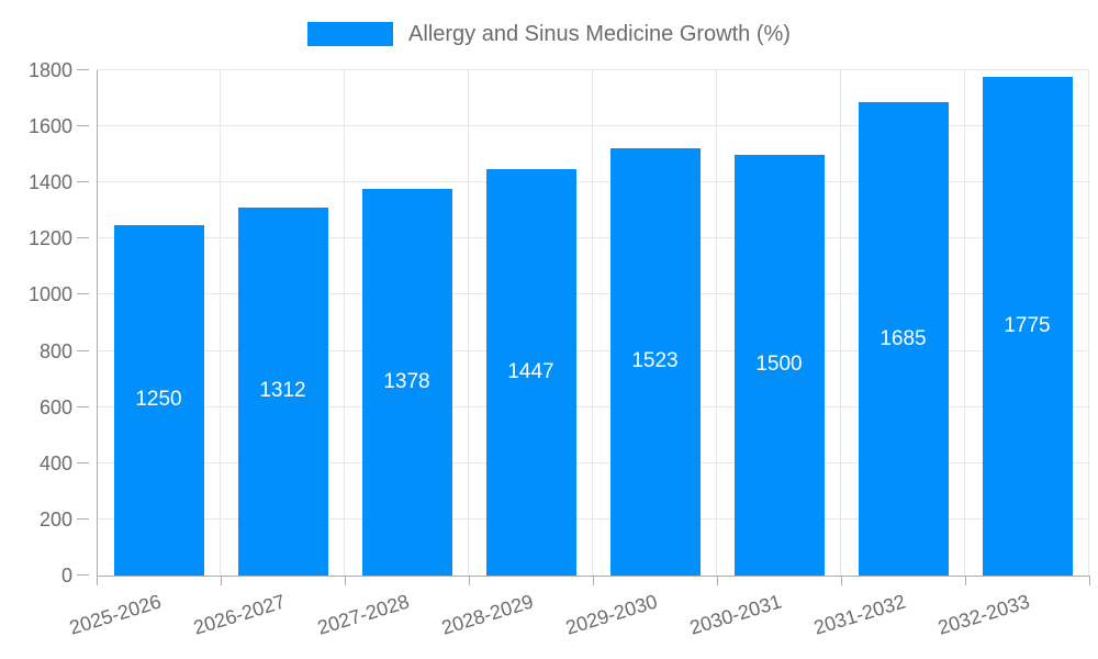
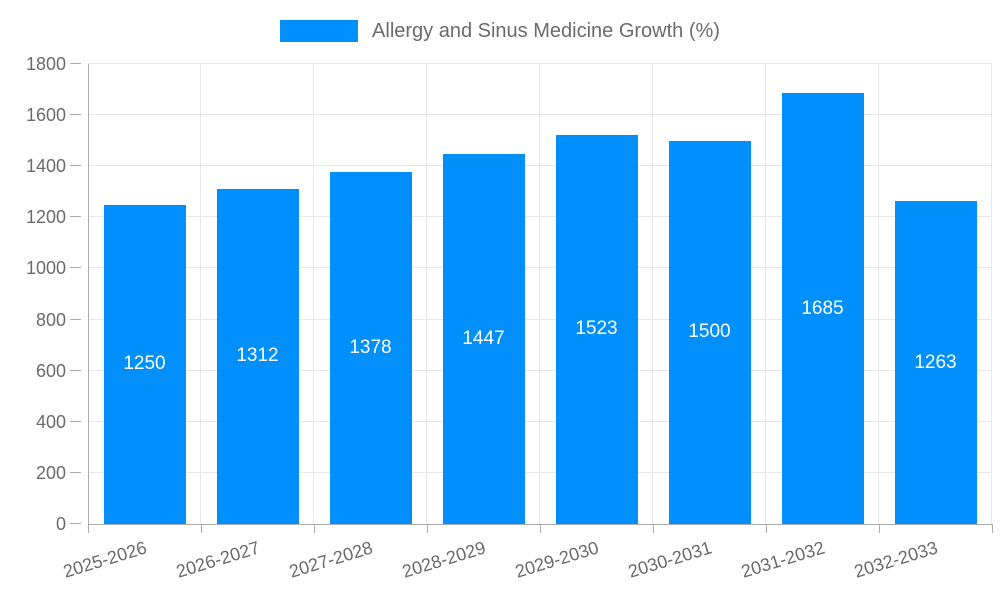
2032-2033: 1775 -> 1263
